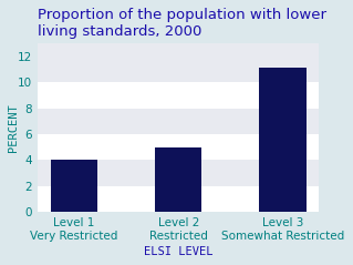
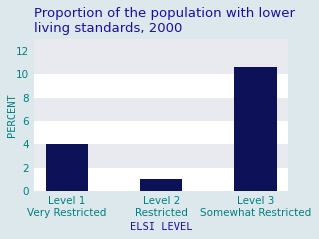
Level 2 Restricted: 5.0 -> 1.1
Level 3 Somewhat Restricted: 11.1 -> 10.6
